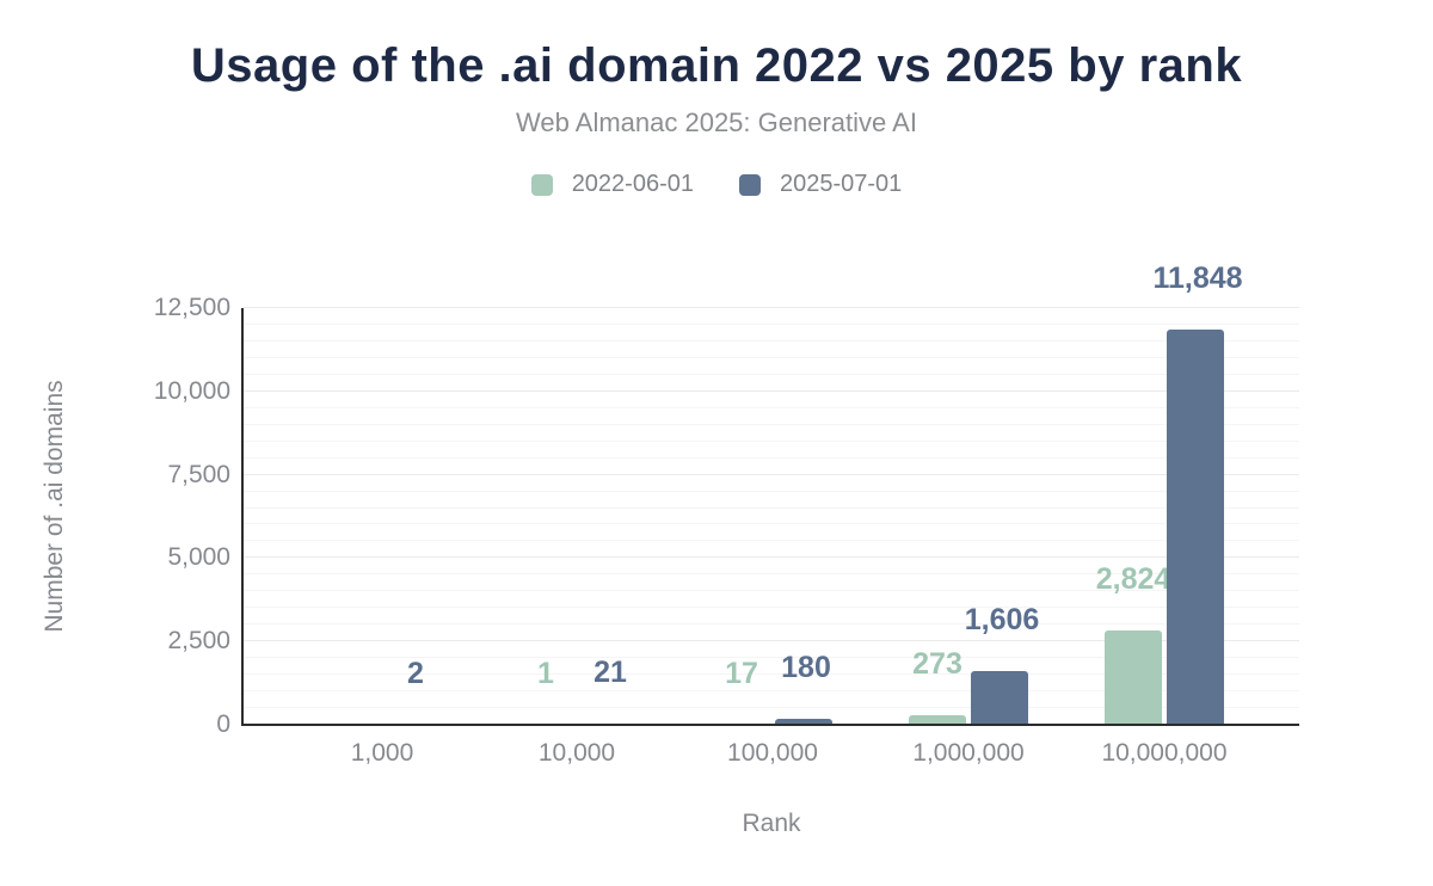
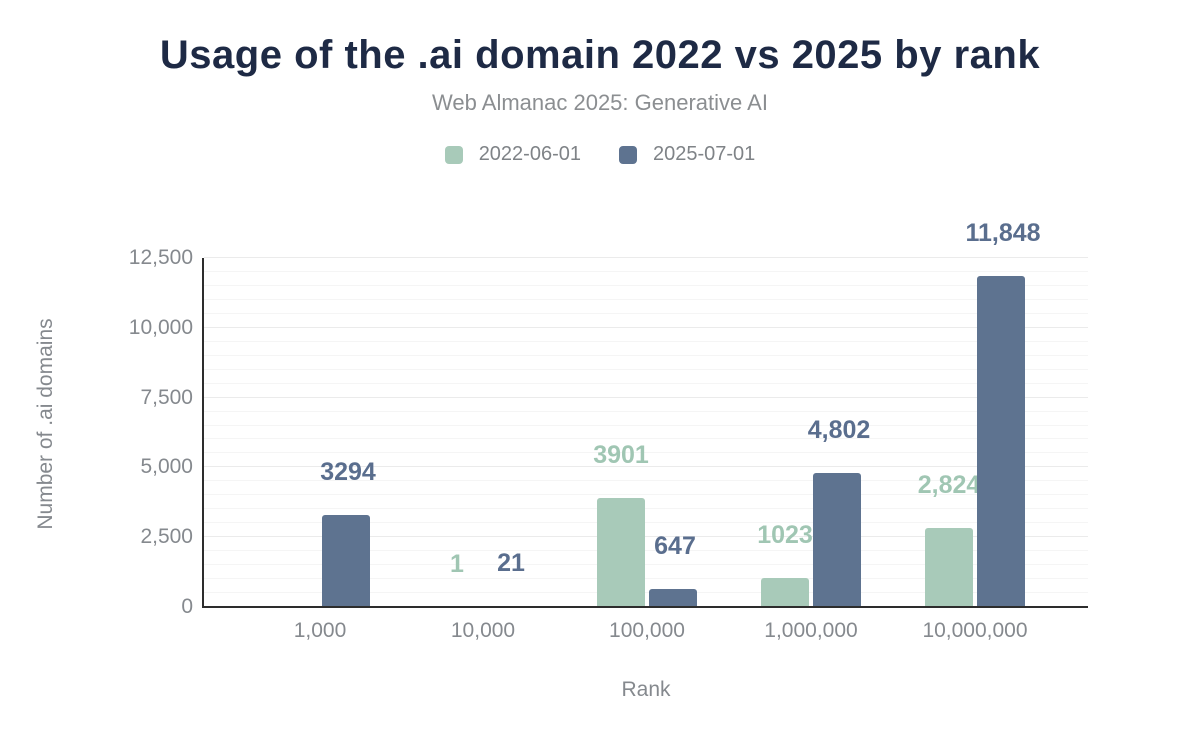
2025-07-01/1,000: 2 -> 3294
2022-06-01/100,000: 17 -> 3901
2025-07-01/100,000: 180 -> 647
2022-06-01/1,000,000: 273 -> 1023
2025-07-01/1,000,000: 1,606 -> 4,802
